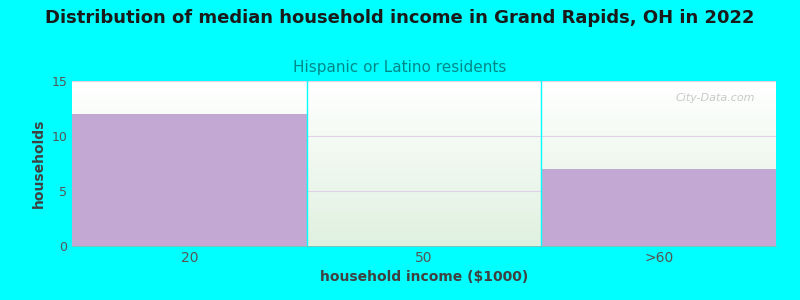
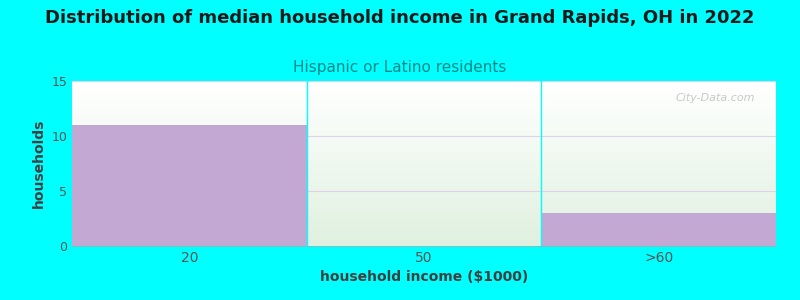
20: 12 -> 11
>60: 7 -> 3
